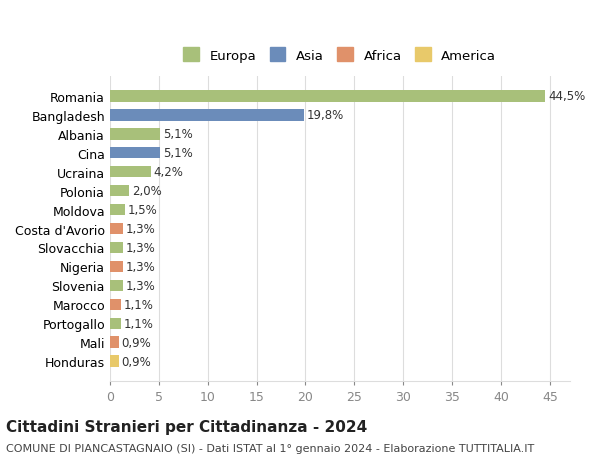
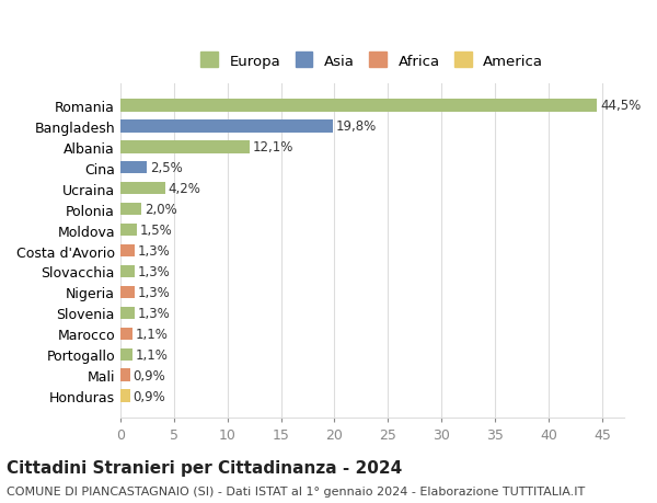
Albania: 5,1% -> 12,1%
Cina: 5,1% -> 2,5%
